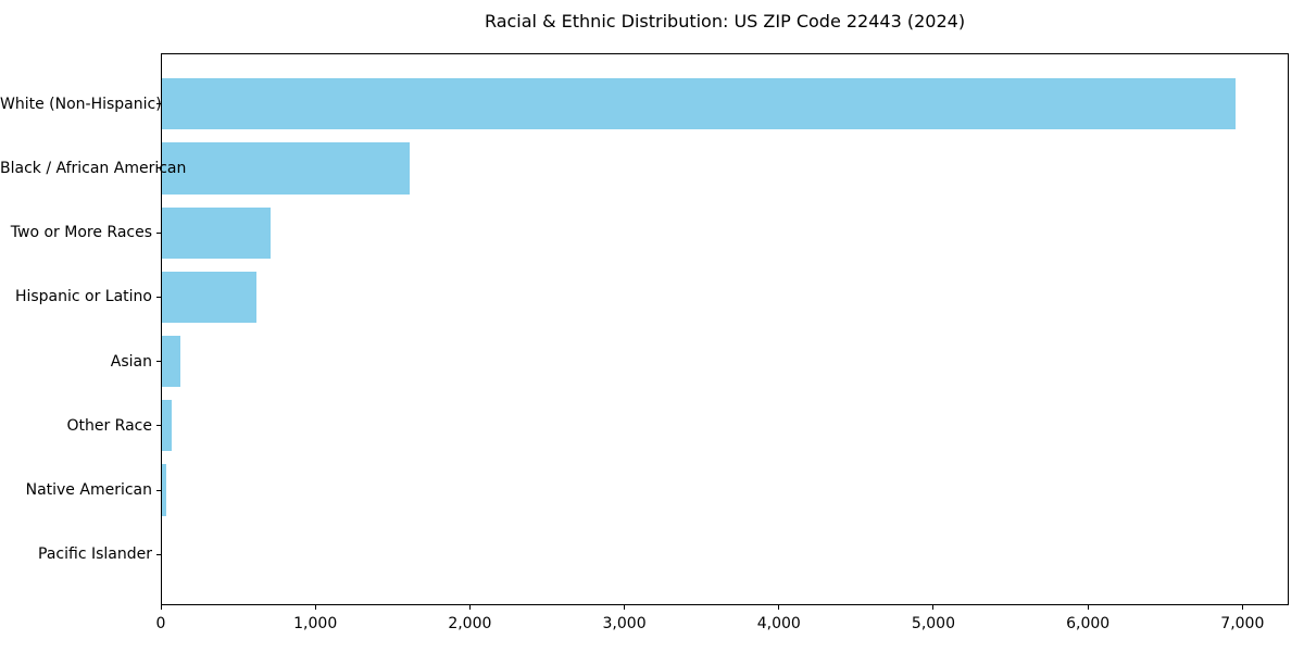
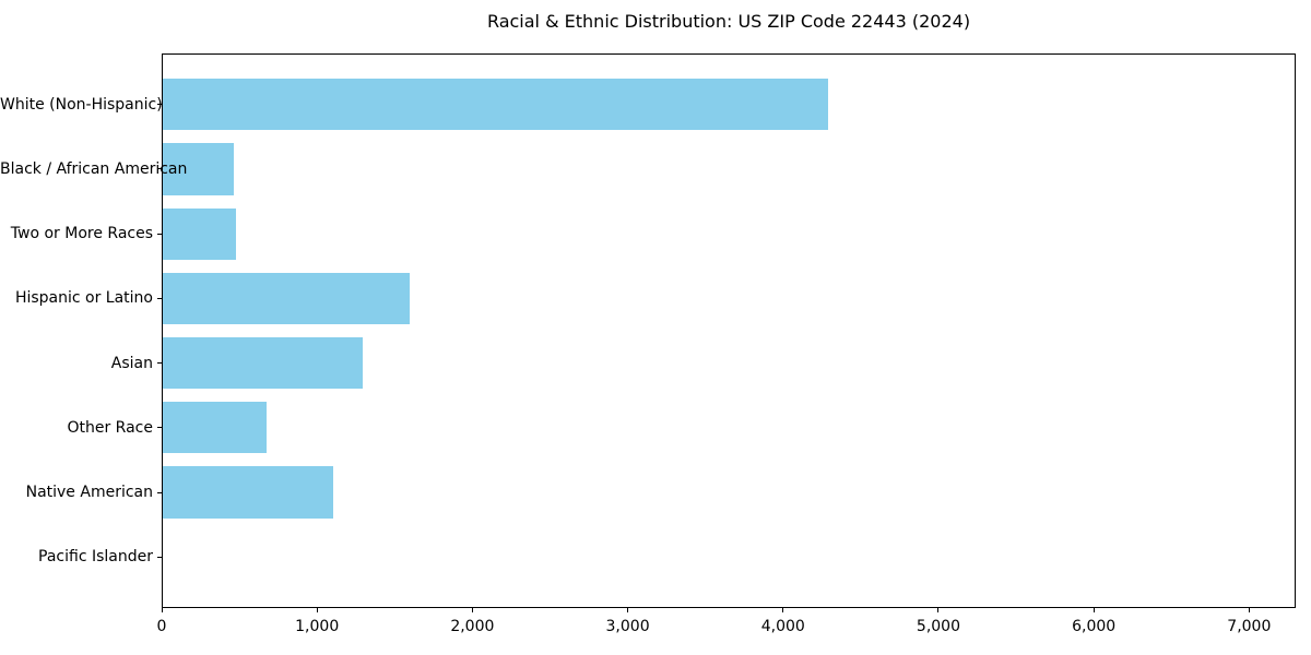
White (Non-Hispanic): 6950 -> 4280
Black / African American: 1600 -> 460
Two or More Races: 700 -> 470
Hispanic or Latino: 610 -> 1590
Asian: 120 -> 1290
Other Race: 60 -> 670
Native American: 20 -> 1100
